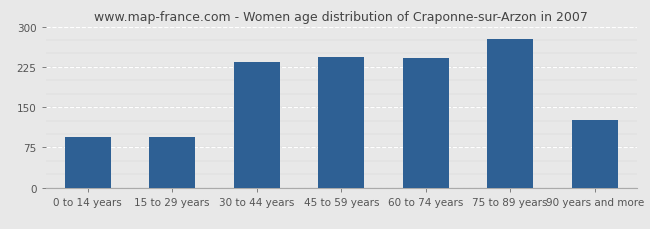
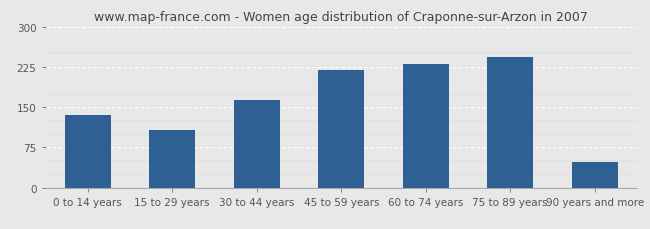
0 to 14 years: 94 -> 135
15 to 29 years: 94 -> 107
30 to 44 years: 234 -> 163
45 to 59 years: 244 -> 220
60 to 74 years: 242 -> 231
75 to 89 years: 276 -> 244
90 years and more: 126 -> 47
